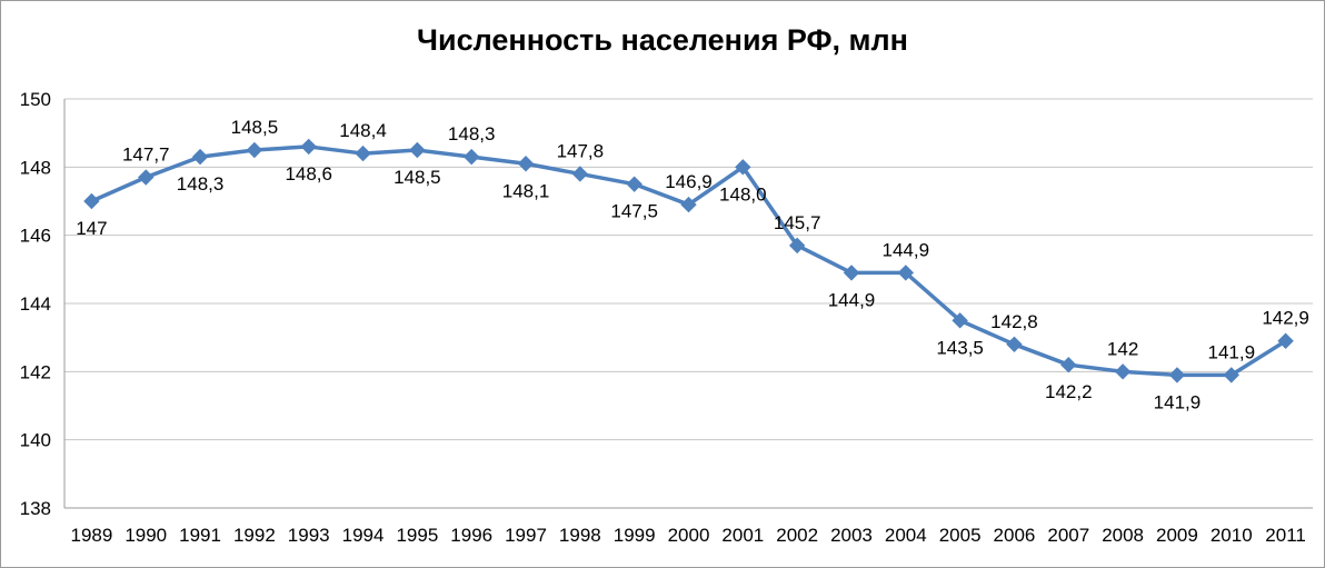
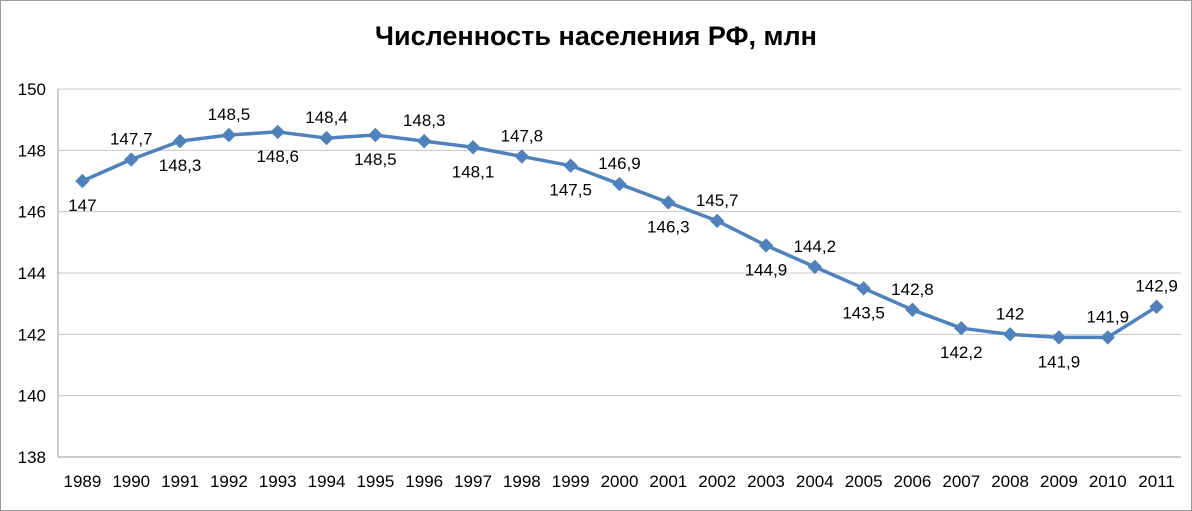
2001: 148,0 -> 146,3
2004: 144,9 -> 144,2
